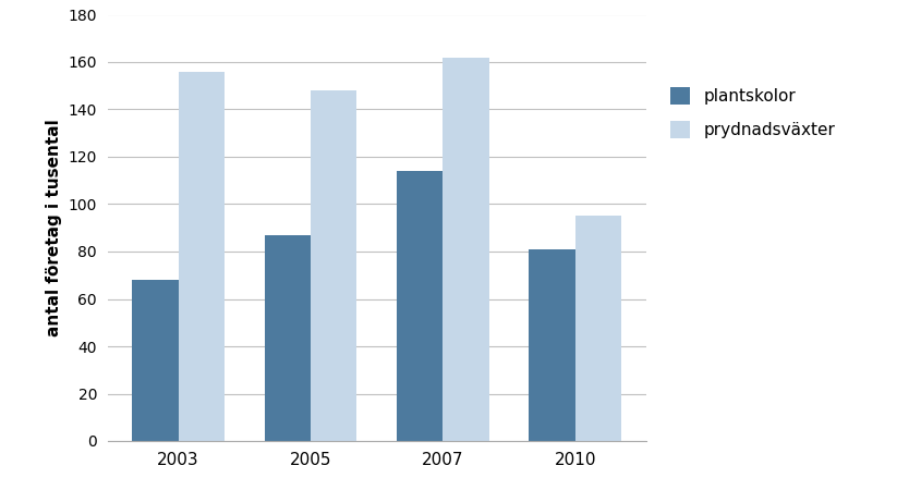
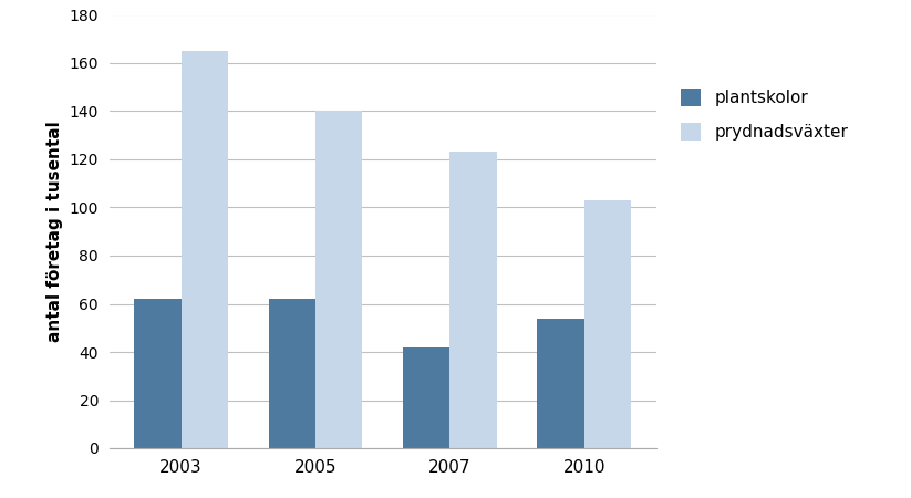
plantskolor/2003: 68 -> 62
prydnadsväxter/2003: 156 -> 165
plantskolor/2005: 87 -> 62
prydnadsväxter/2005: 148 -> 140
plantskolor/2007: 114 -> 42
prydnadsväxter/2007: 162 -> 123
plantskolor/2010: 81 -> 54
prydnadsväxter/2010: 95 -> 103
